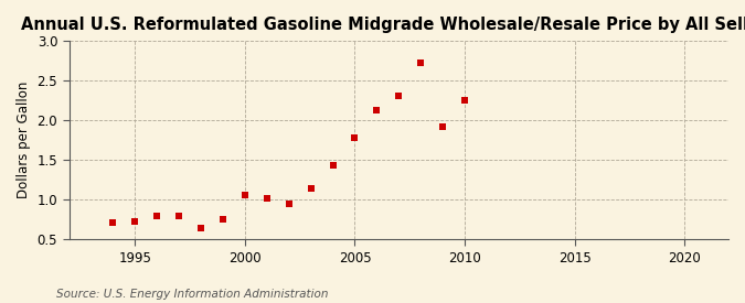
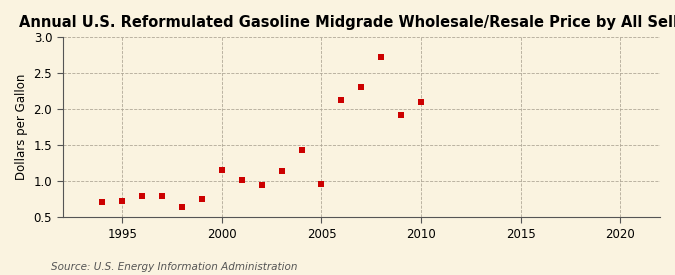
2000: 1.06 -> 1.16
2005: 1.78 -> 0.96
2010: 2.25 -> 2.10
